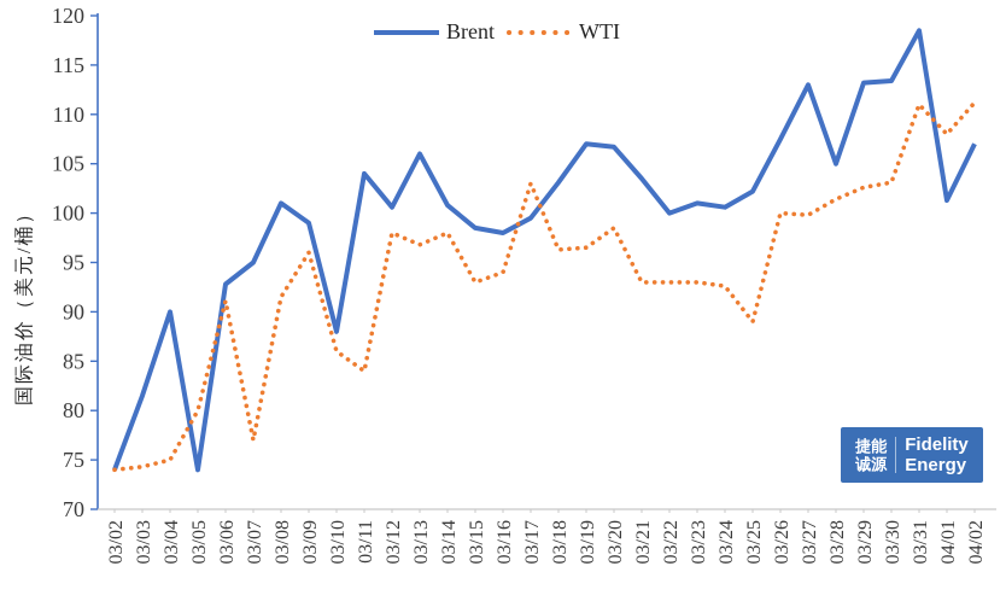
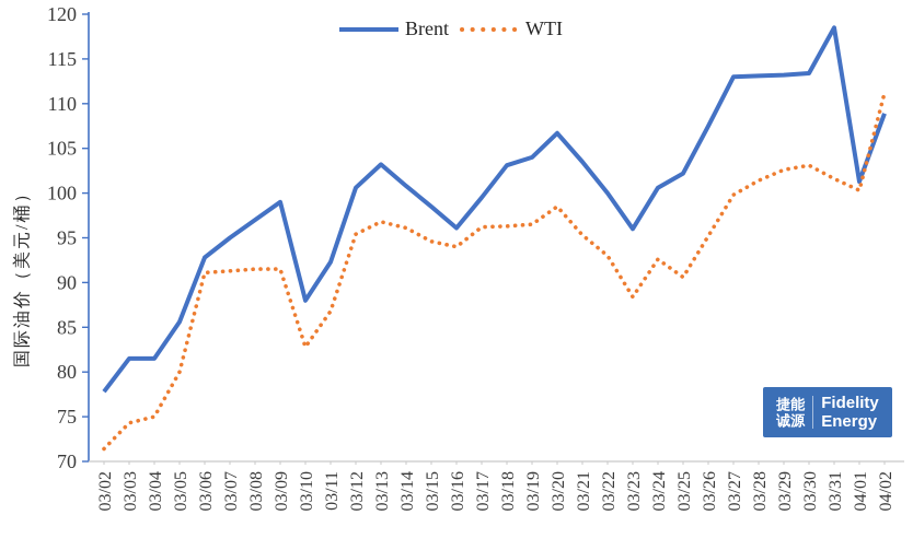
Brent/03/02: 74 -> 78
WTI/03/02: 74 -> 71
Brent/03/04: 90 -> 82
Brent/03/05: 74 -> 86
WTI/03/07: 77 -> 91
Brent/03/08: 101 -> 97
WTI/03/09: 96 -> 92
WTI/03/10: 86 -> 83
Brent/03/11: 104 -> 92
WTI/03/11: 84 -> 87
WTI/03/12: 98 -> 95
Brent/03/13: 106 -> 103
WTI/03/14: 98 -> 96
WTI/03/15: 93 -> 95
Brent/03/16: 98 -> 96
WTI/03/17: 103 -> 96
Brent/03/19: 107 -> 104
WTI/03/21: 93 -> 95
Brent/03/23: 101 -> 96
WTI/03/23: 93 -> 88
WTI/03/25: 89 -> 91
WTI/03/26: 100 -> 95
Brent/03/28: 105 -> 113
WTI/03/31: 111 -> 102
WTI/04/01: 108 -> 100
Brent/04/02: 107 -> 109
